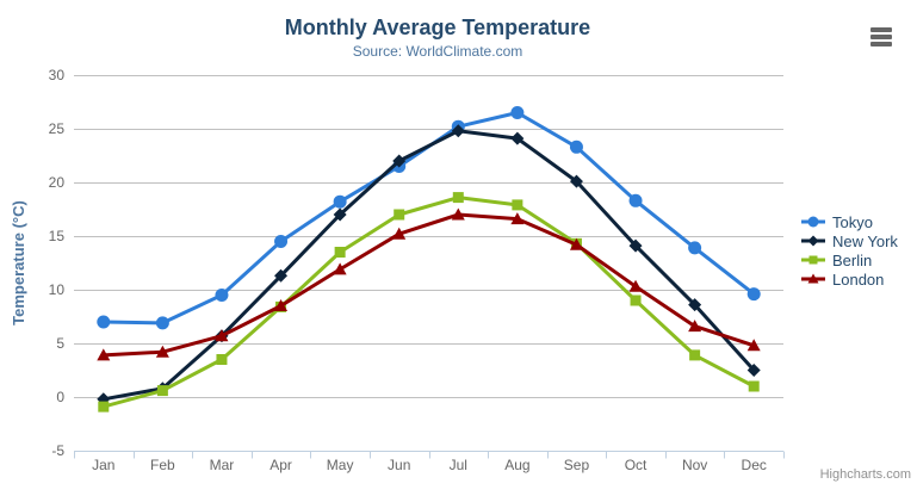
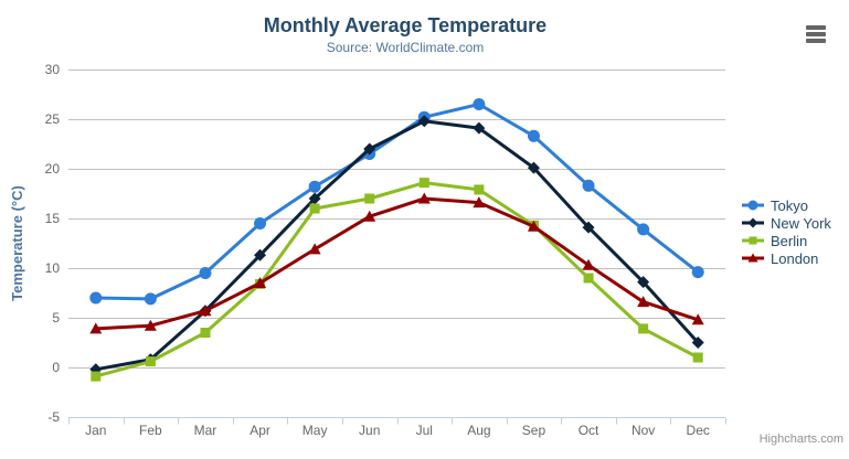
Berlin/May: 14 -> 16
